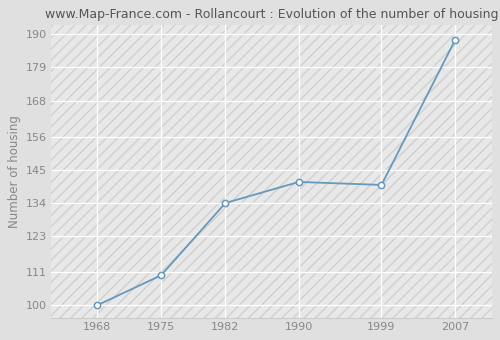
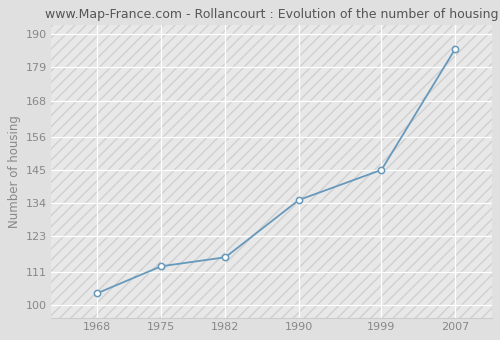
1968: 100 -> 104
1975: 110 -> 113
1982: 134 -> 116
1990: 141 -> 135
1999: 140 -> 145
2007: 188 -> 185
